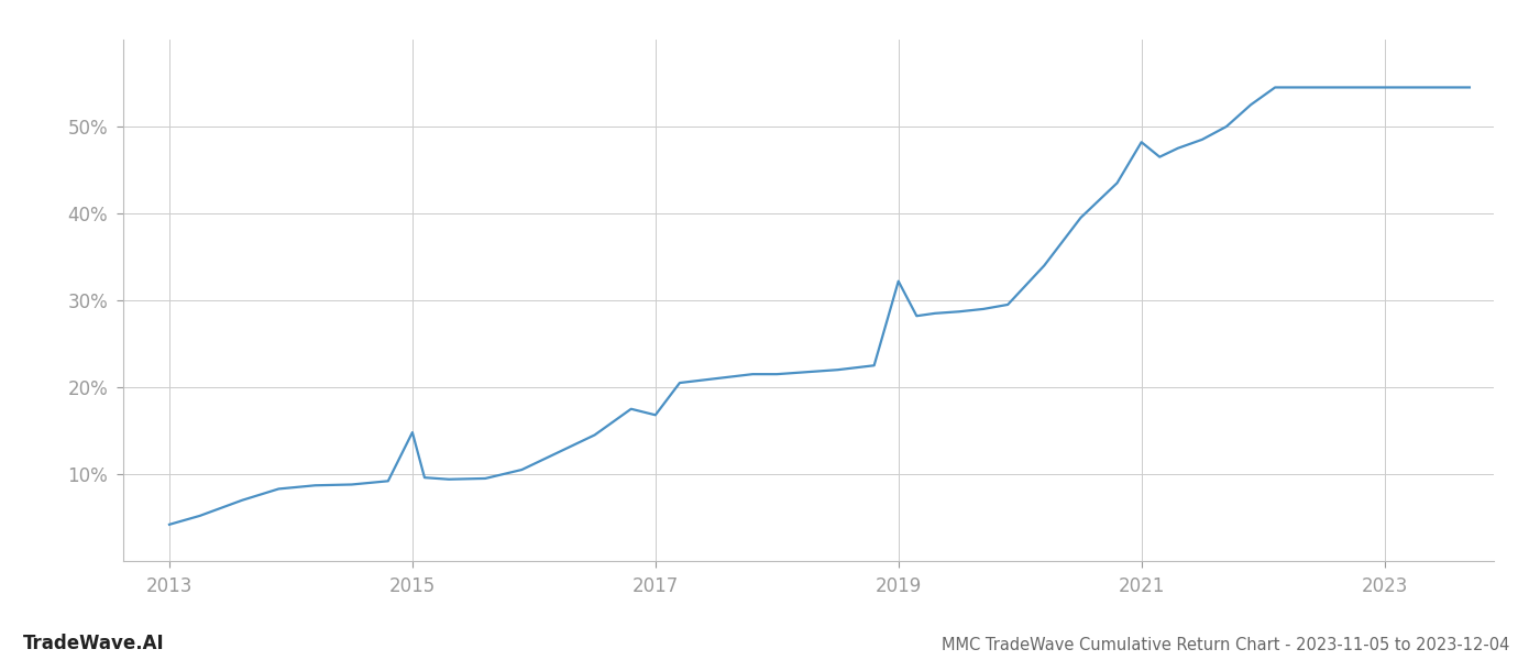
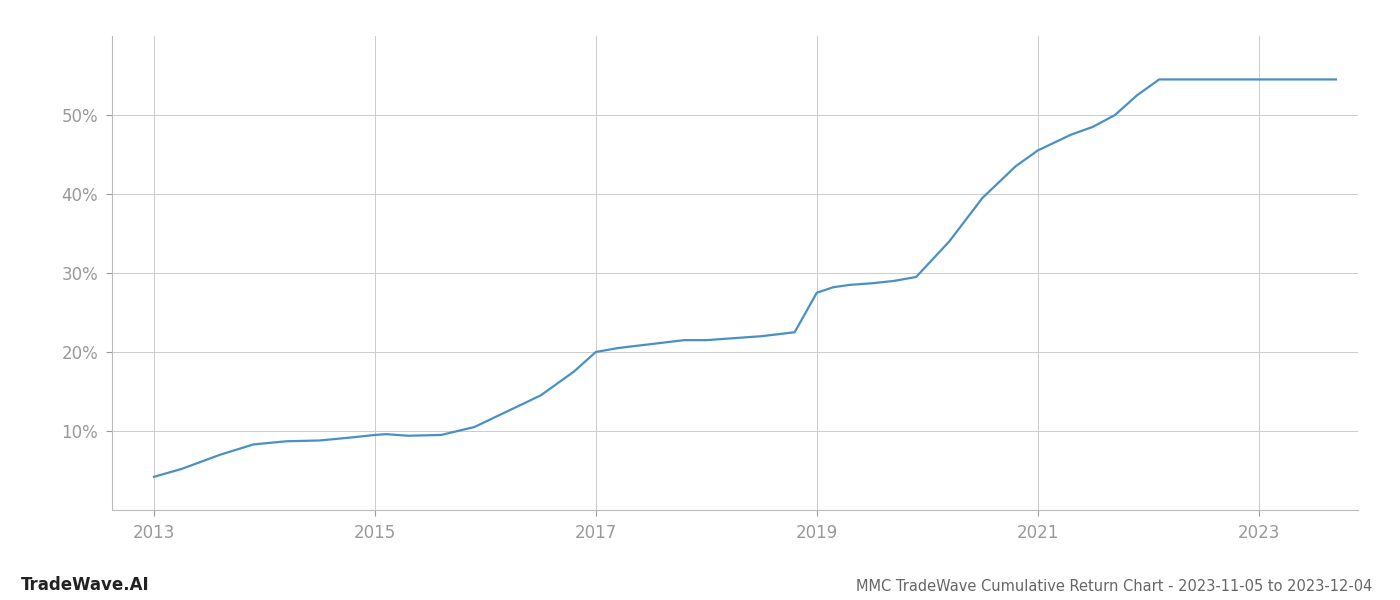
2015: 14.8% -> 9.5%
2017: 16.8% -> 20.0%
2019: 32.2% -> 27.5%
2021: 48.2% -> 45.5%
